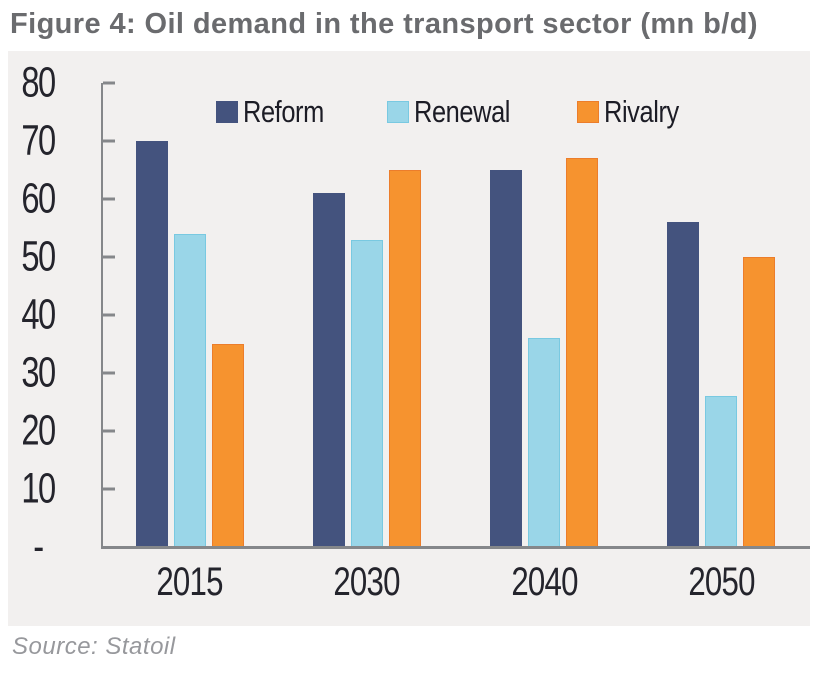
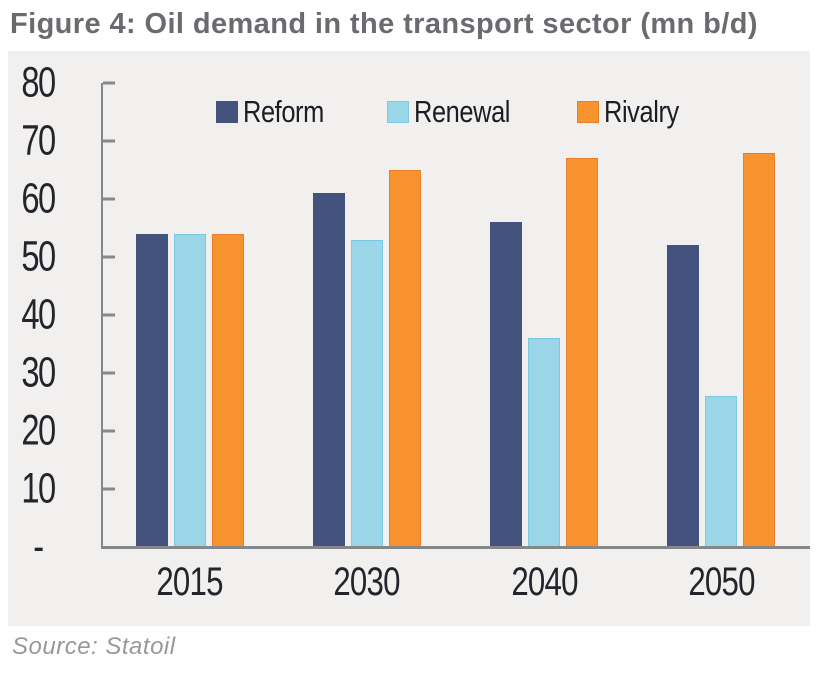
Reform/2015: 70 -> 54
Rivalry/2015: 35 -> 54
Reform/2040: 65 -> 56
Reform/2050: 56 -> 52
Rivalry/2050: 50 -> 68
